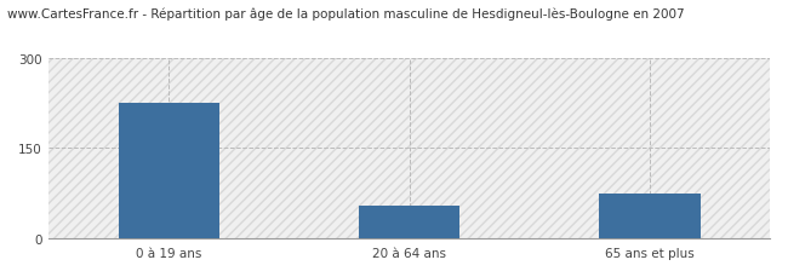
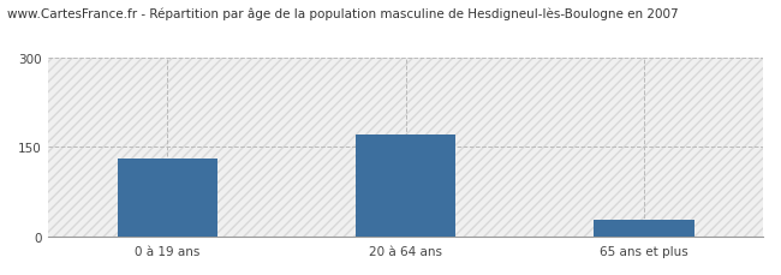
0 à 19 ans: 225 -> 130
20 à 64 ans: 55 -> 172
65 ans et plus: 75 -> 28
